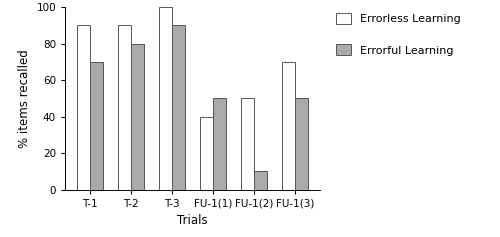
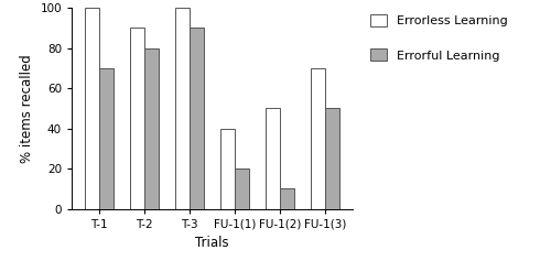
Errorless Learning/T-1: 90 -> 100
Errorful Learning/FU-1(1): 50 -> 20
